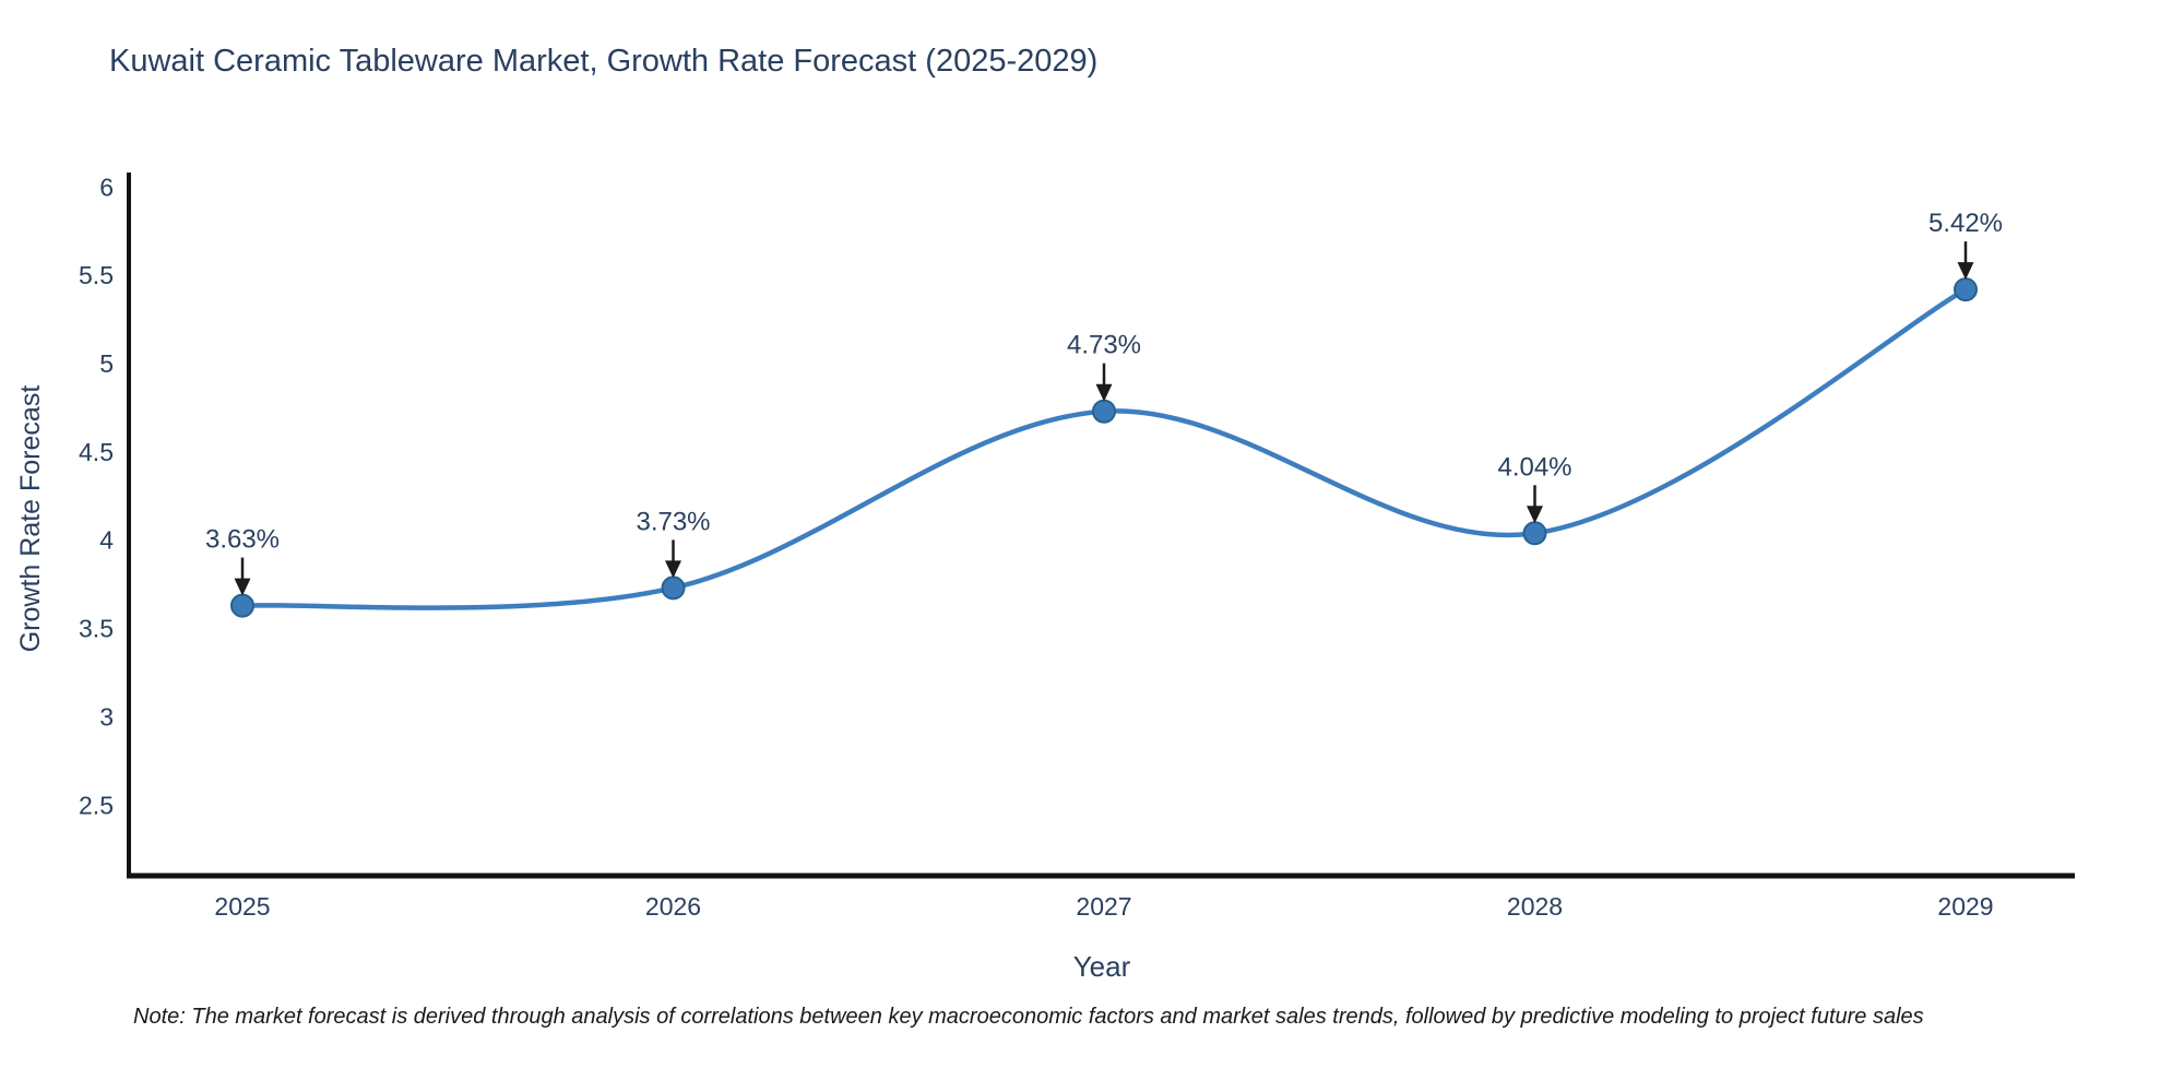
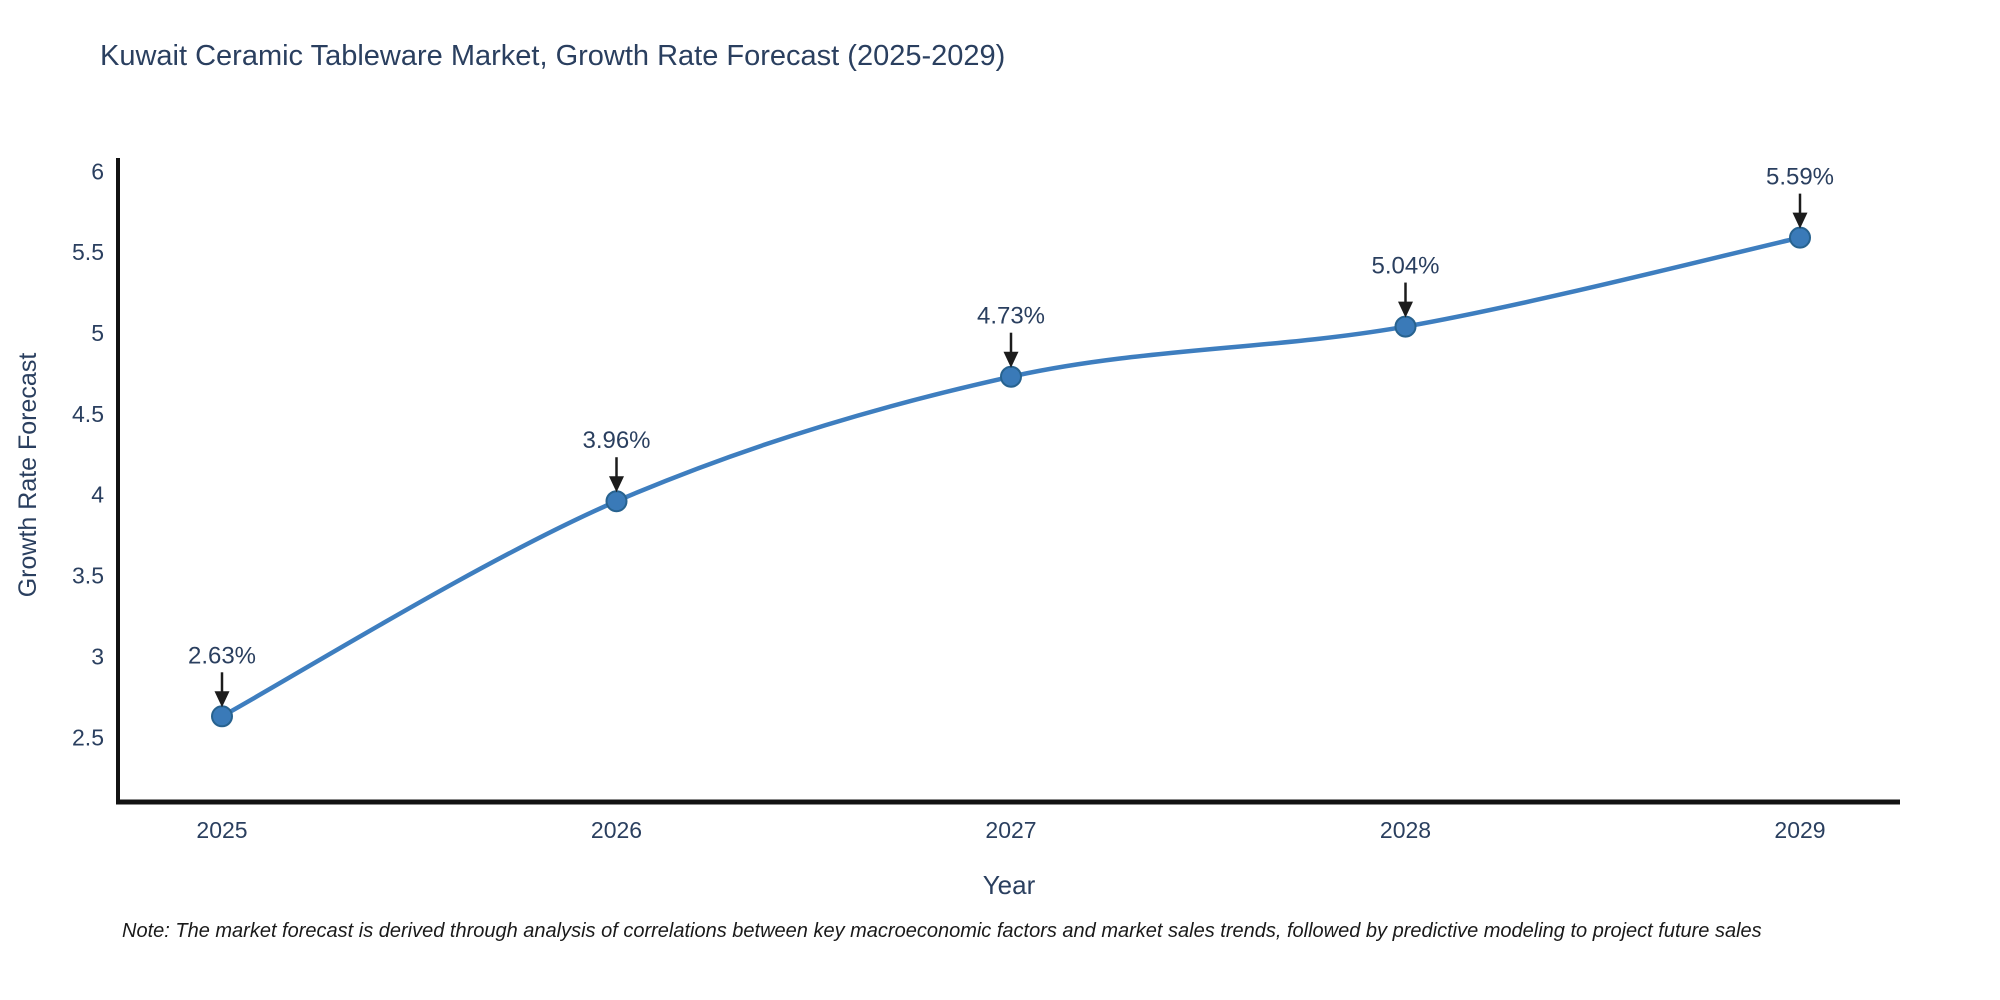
2025: 3.63% -> 2.63%
2026: 3.73% -> 3.96%
2028: 4.04% -> 5.04%
2029: 5.42% -> 5.59%
